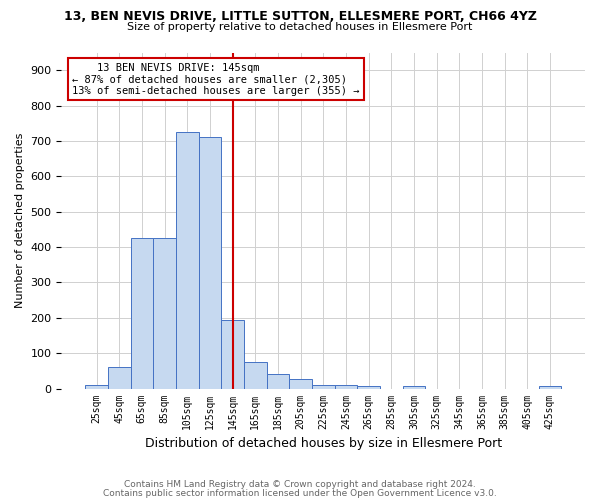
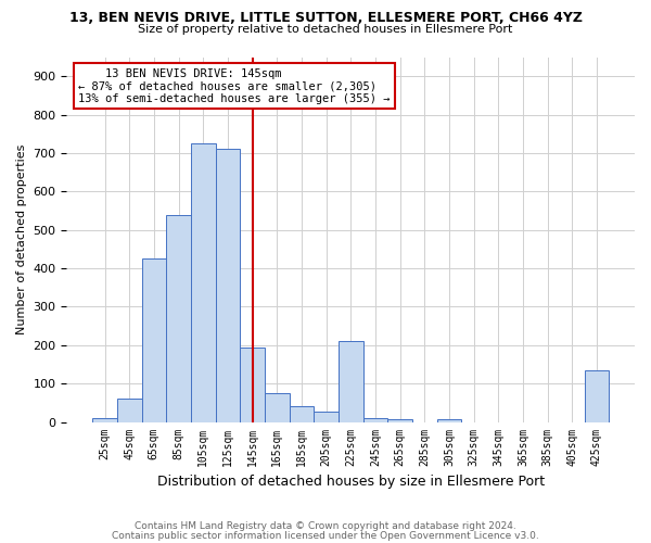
85sqm: 425 -> 540
225sqm: 10 -> 210
425sqm: 8 -> 135
